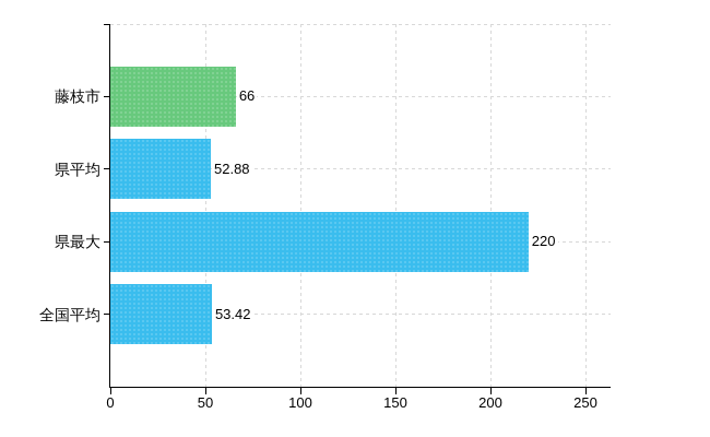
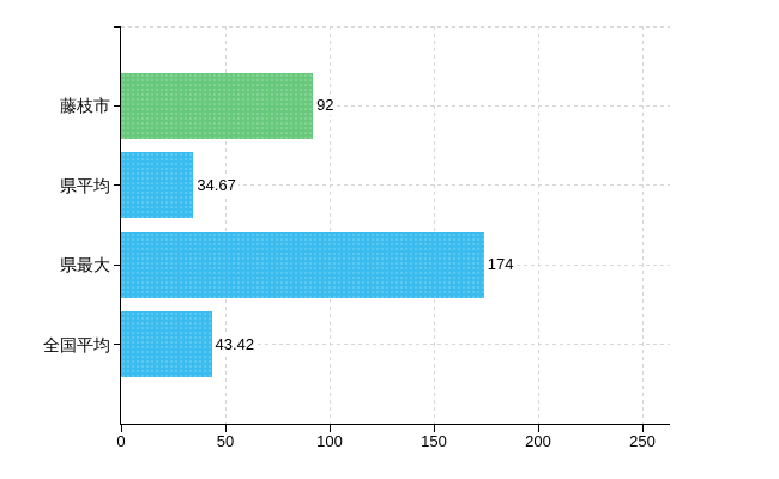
藤枝市: 66 -> 92
県平均: 52.88 -> 34.67
県最大: 220 -> 174
全国平均: 53.42 -> 43.42
